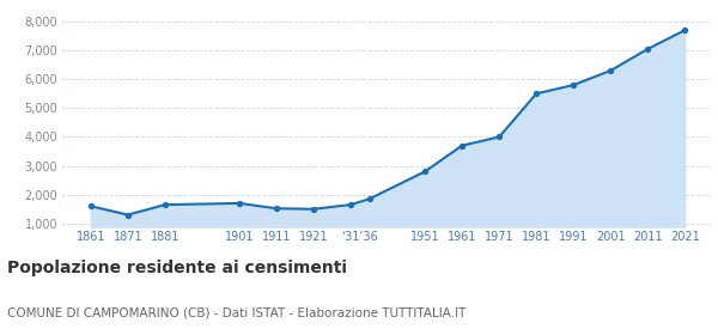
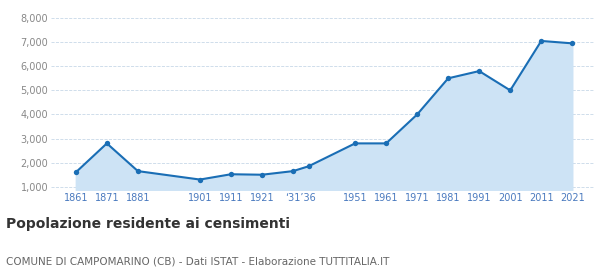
1871: 1,300 -> 2,800
1901: 1,700 -> 1,300
1961: 3,700 -> 2,800
2001: 6,300 -> 5,000
2021: 7,700 -> 6,950
